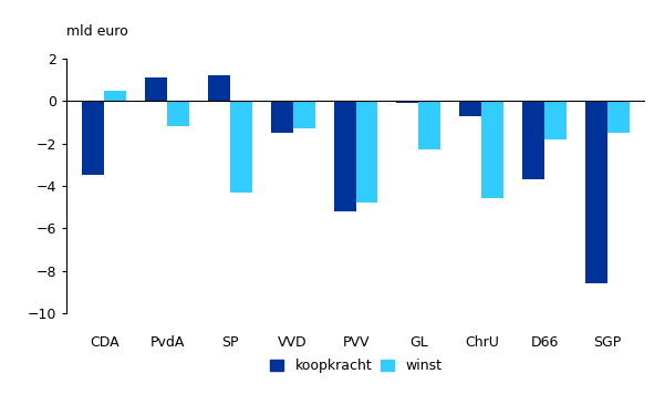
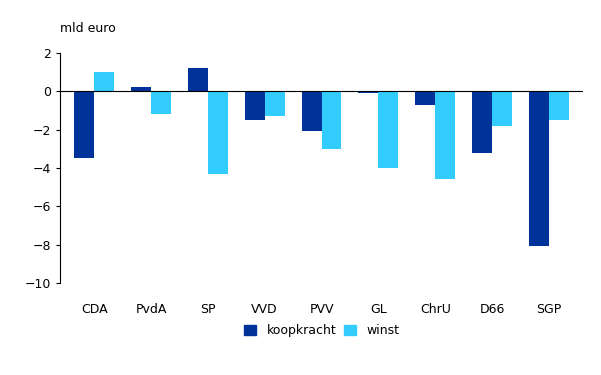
winst/CDA: 0.5 -> 1.0
koopkracht/PvdA: 1.1 -> 0.2
koopkracht/PVV: -5.2 -> -2.1
winst/PVV: -4.8 -> -3.0
winst/GL: -2.3 -> -4.0
koopkracht/D66: -3.7 -> -3.2
koopkracht/SGP: -8.6 -> -8.1
